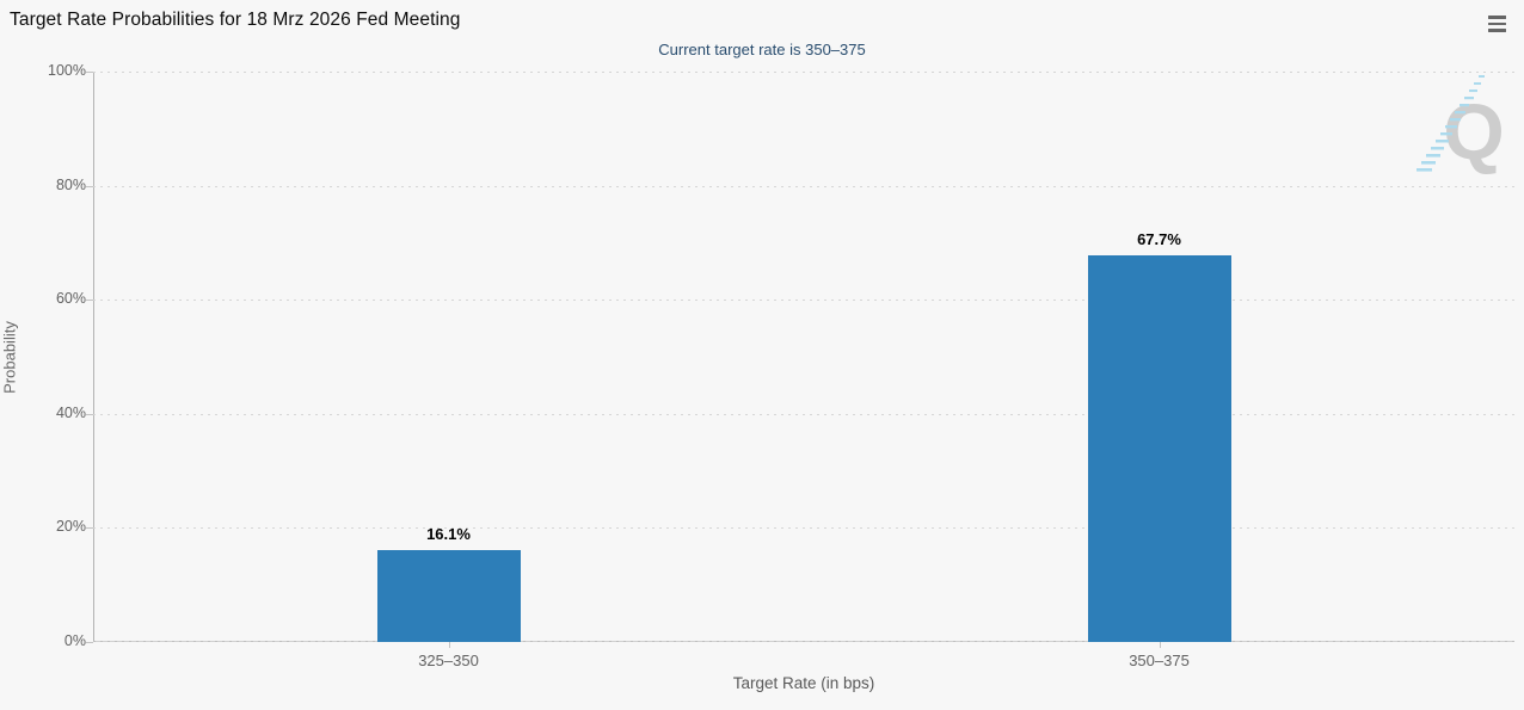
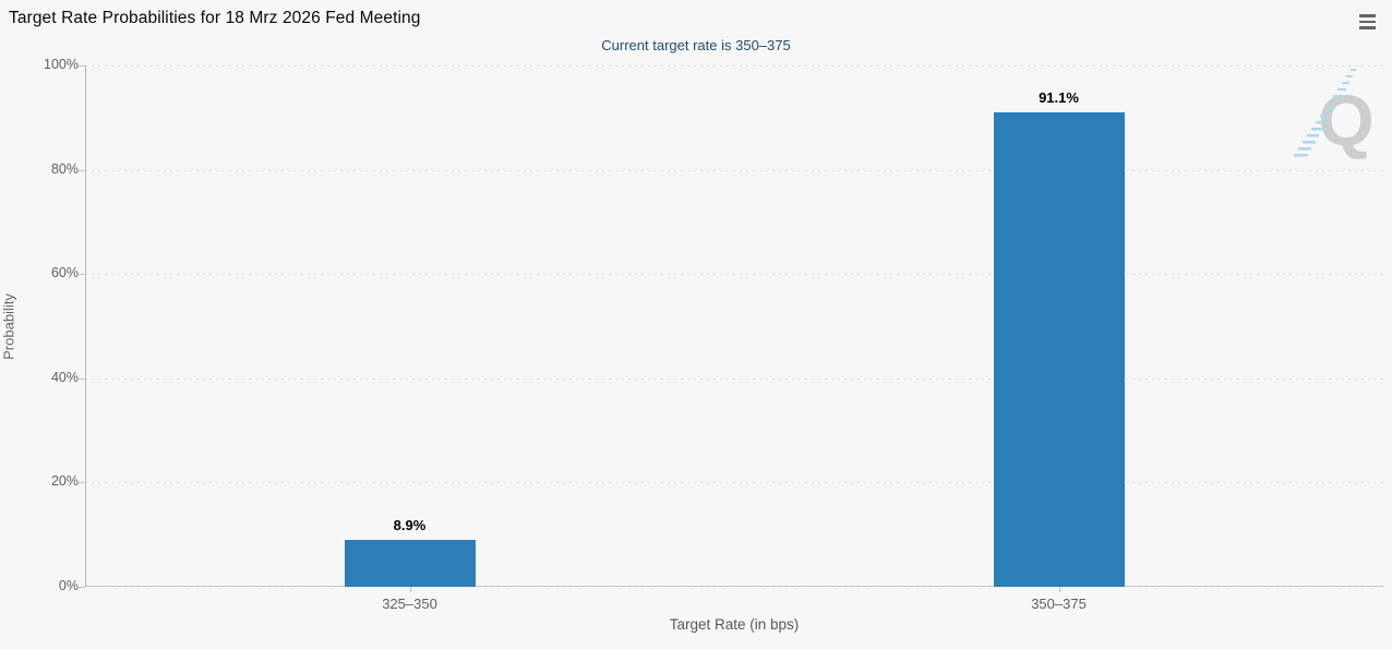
325–350: 16.1% -> 8.9%
350–375: 67.7% -> 91.1%
